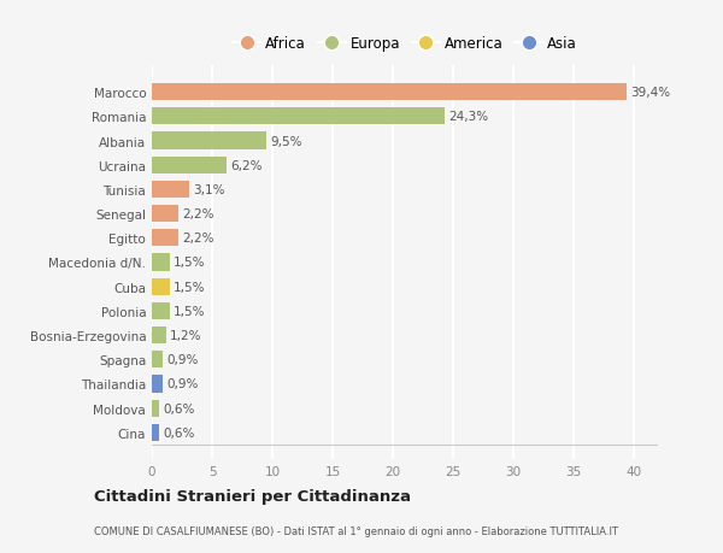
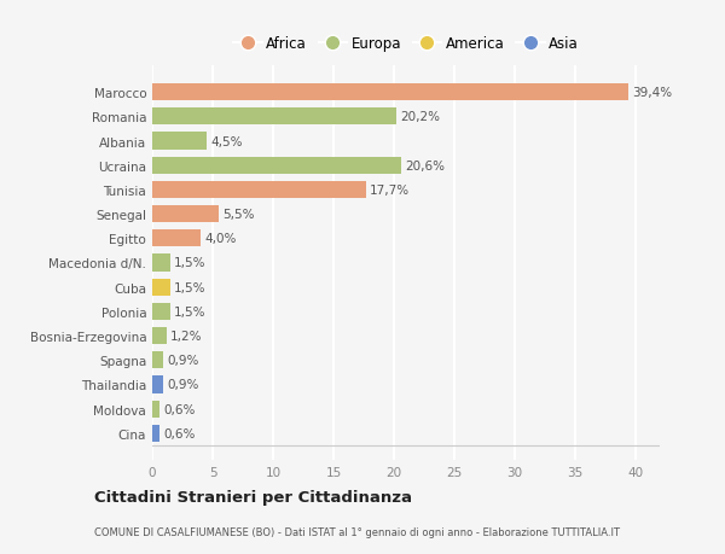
Romania: 24,3% -> 20,2%
Albania: 9,5% -> 4,5%
Ucraina: 6,2% -> 20,6%
Tunisia: 3,1% -> 17,7%
Senegal: 2,2% -> 5,5%
Egitto: 2,2% -> 4,0%
